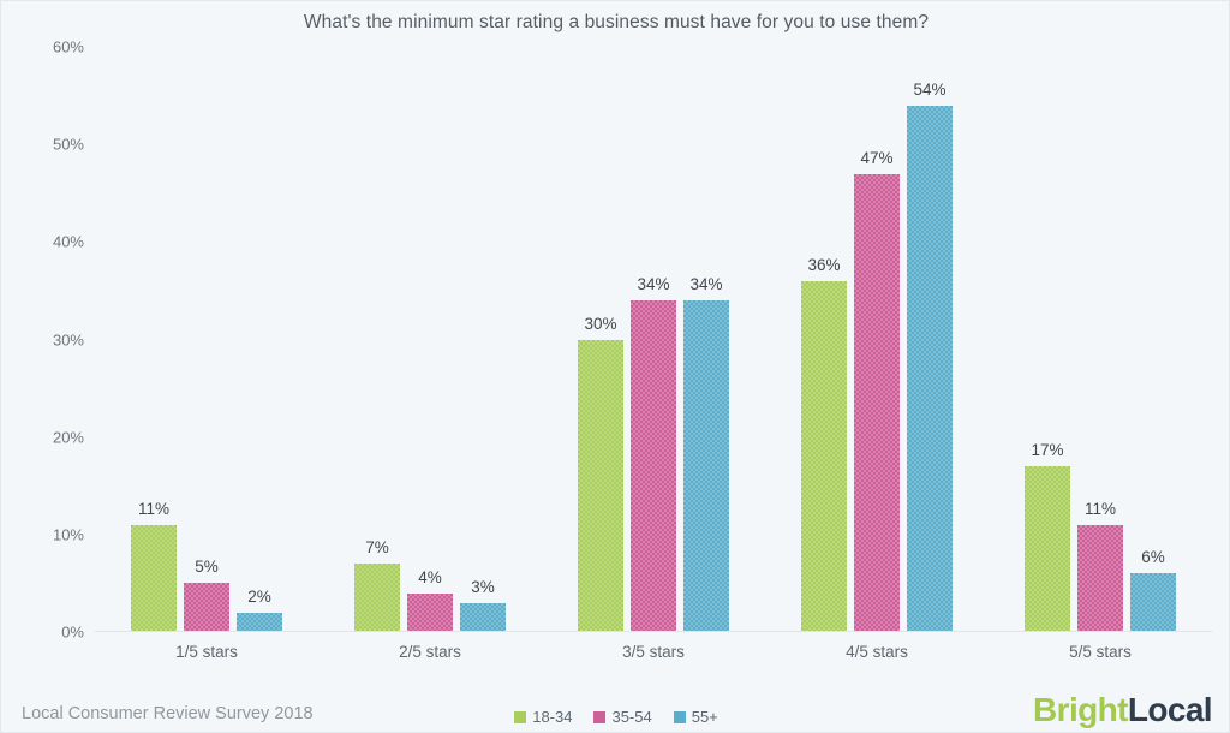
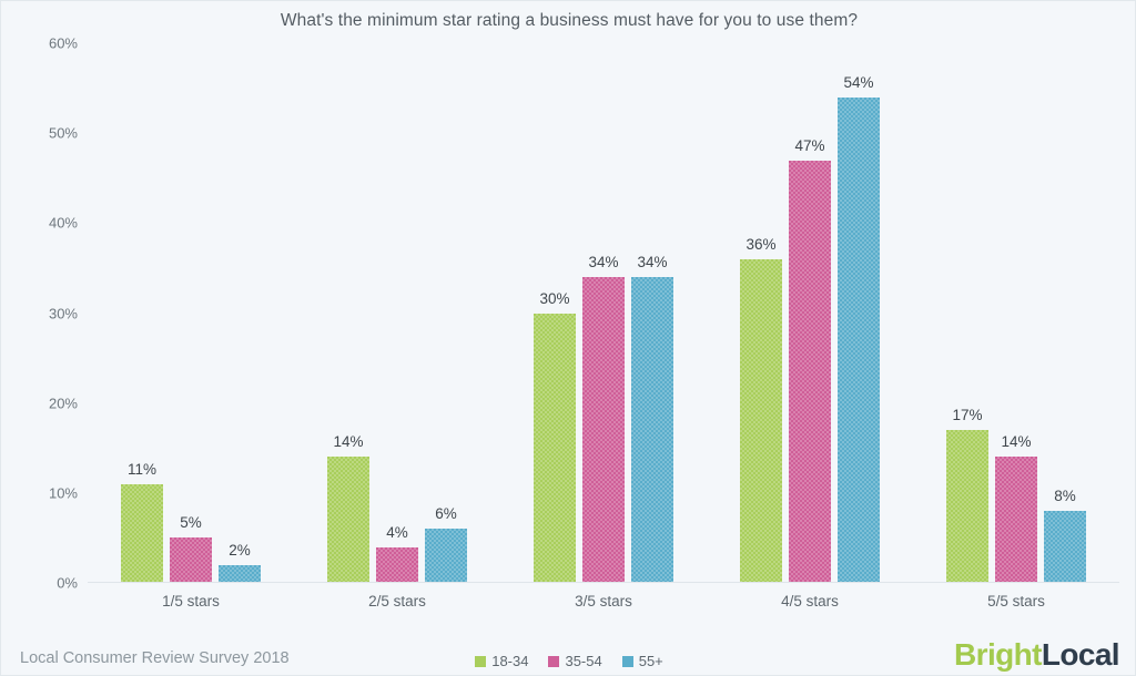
18-34/2/5 stars: 7% -> 14%
55+/2/5 stars: 3% -> 6%
35-54/5/5 stars: 11% -> 14%
55+/5/5 stars: 6% -> 8%
